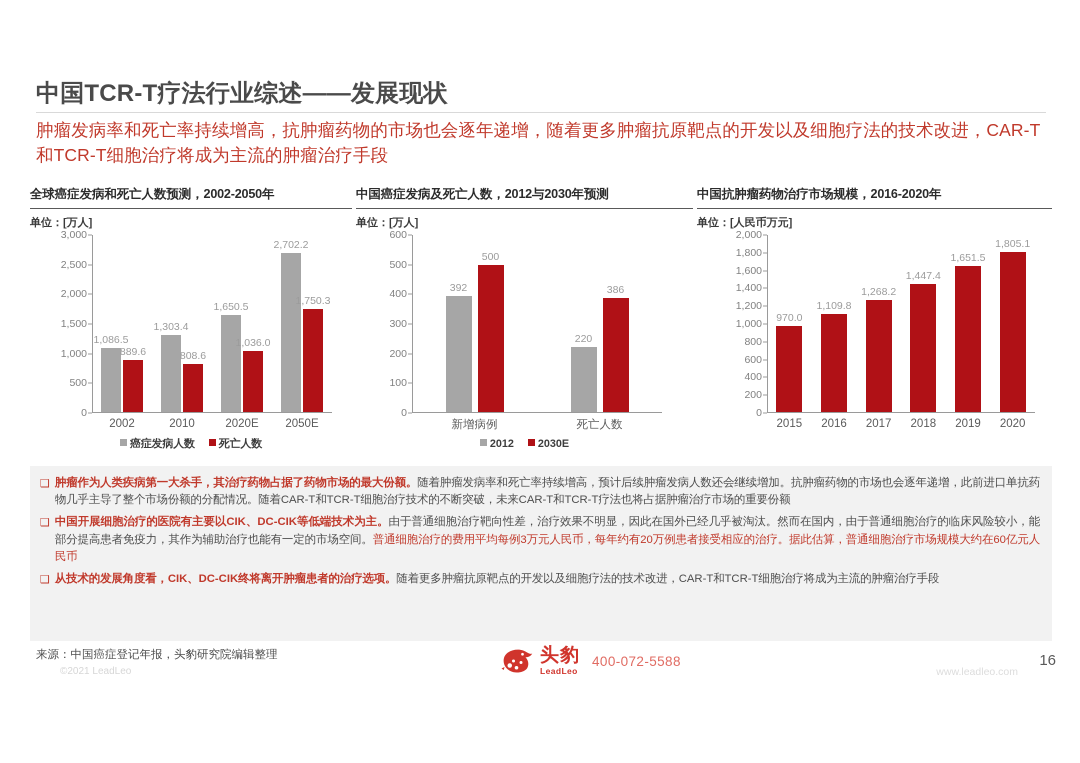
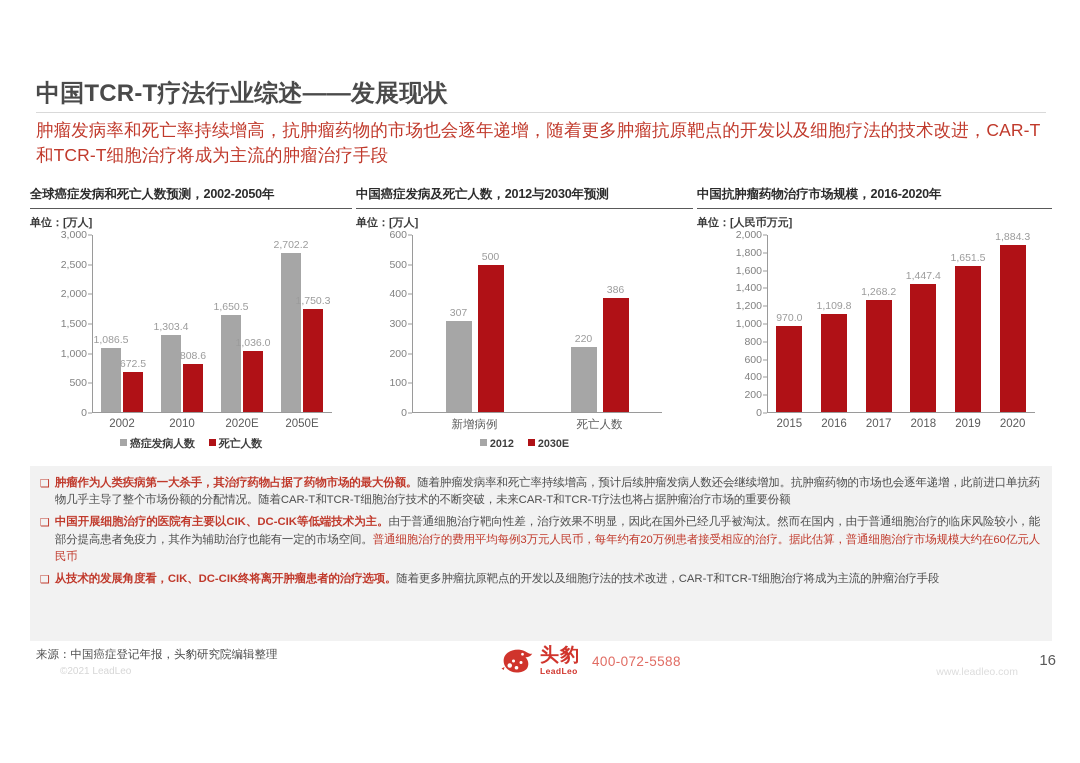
全球癌症发病和死亡人数预测，2002-2050年/死亡人数/2002: 889.6 -> 672.5
中国癌症发病及死亡人数，2012与2030年预测/2012/新增病例: 392 -> 307
中国抗肿瘤药物治疗市场规模，2016-2020年/2020: 1,805.1 -> 1,884.3
